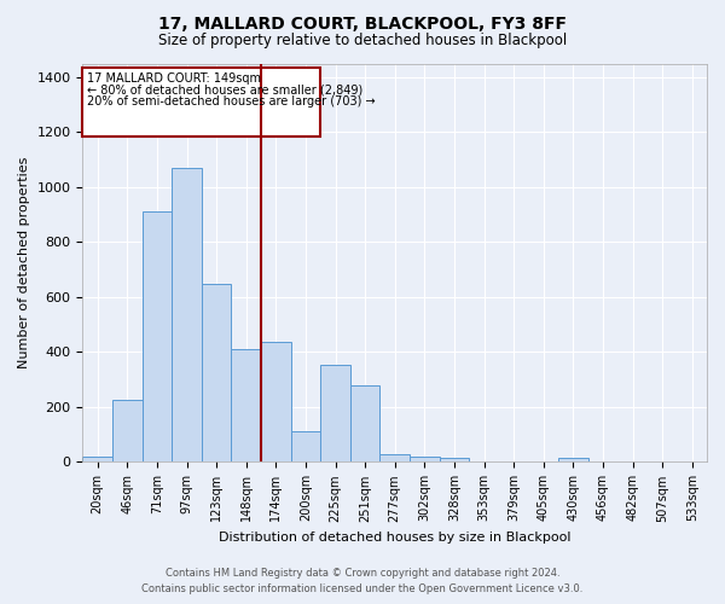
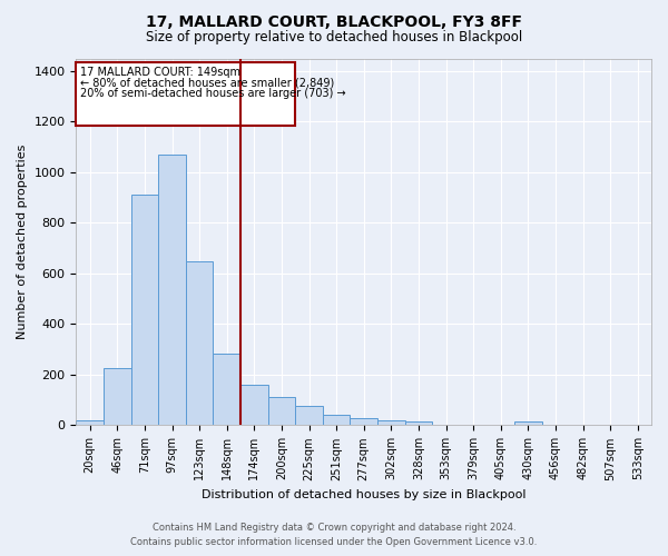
148sqm: 410 -> 285
174sqm: 435 -> 160
225sqm: 355 -> 75
251sqm: 280 -> 40
